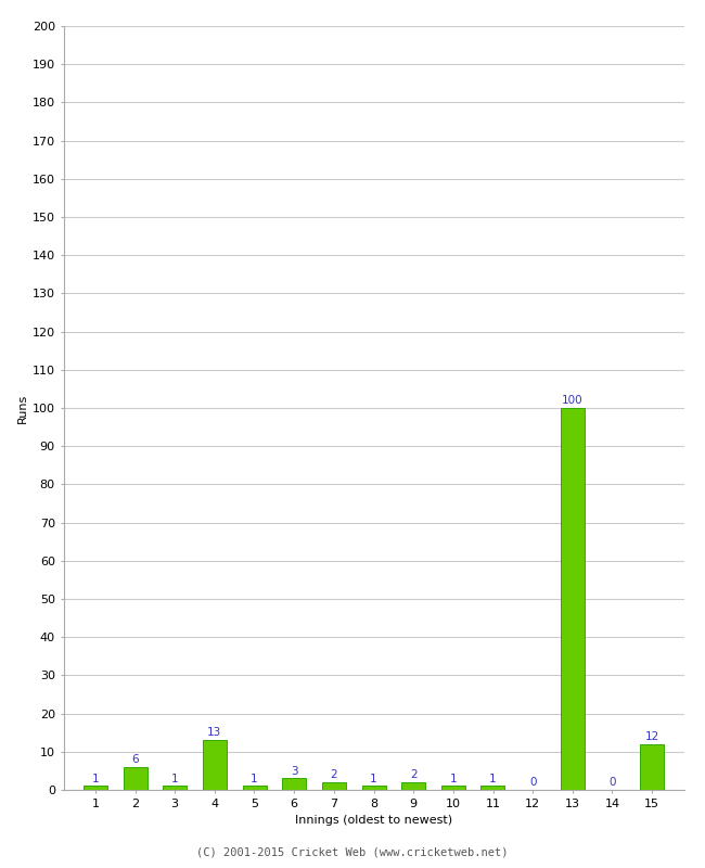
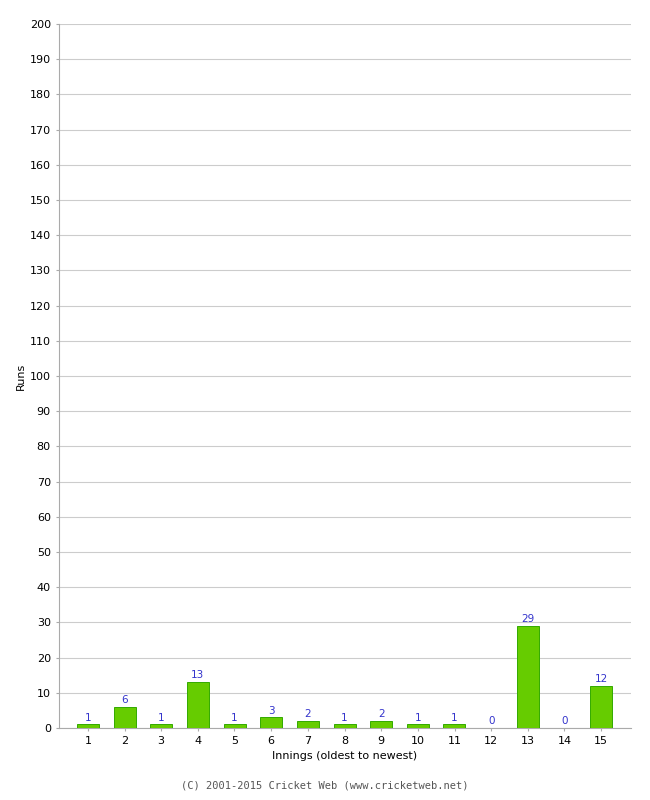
13: 100 -> 29
